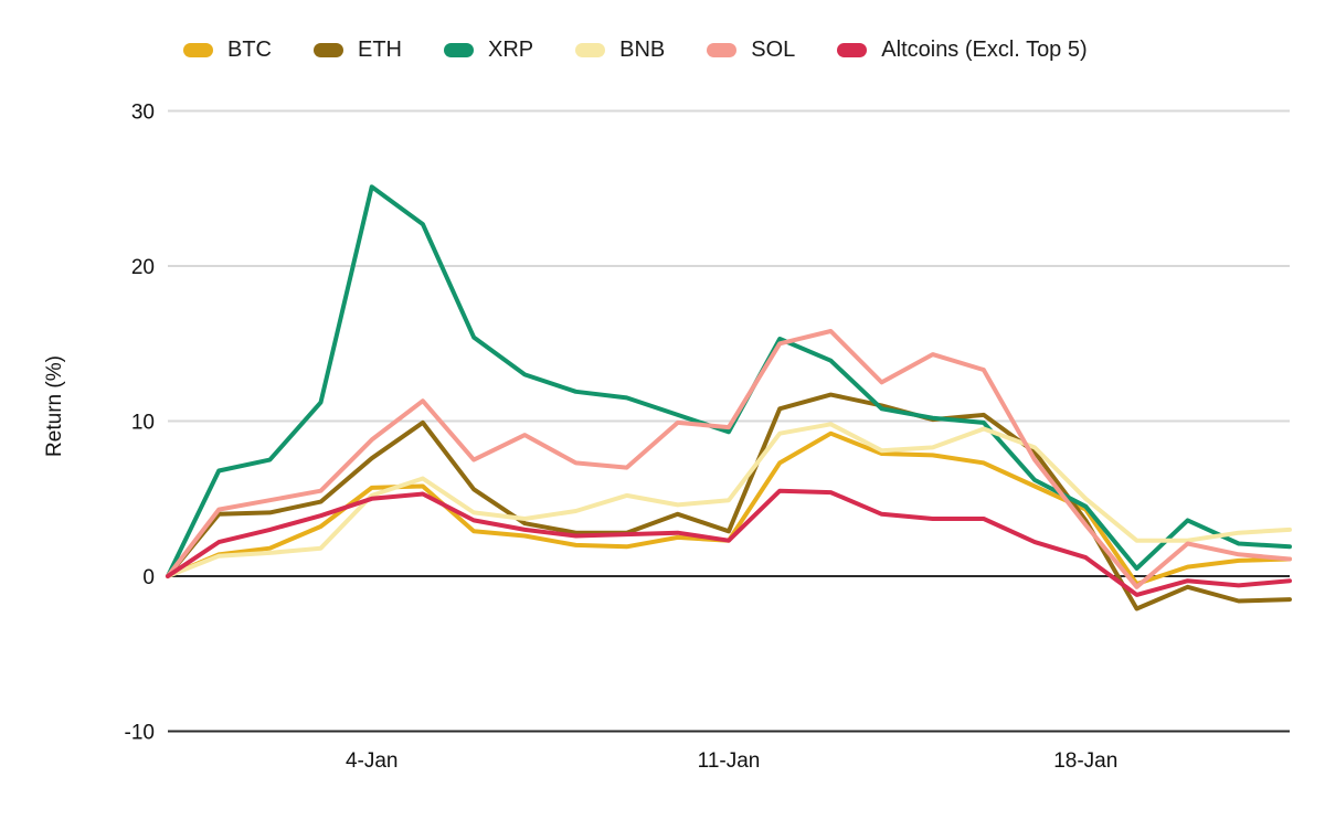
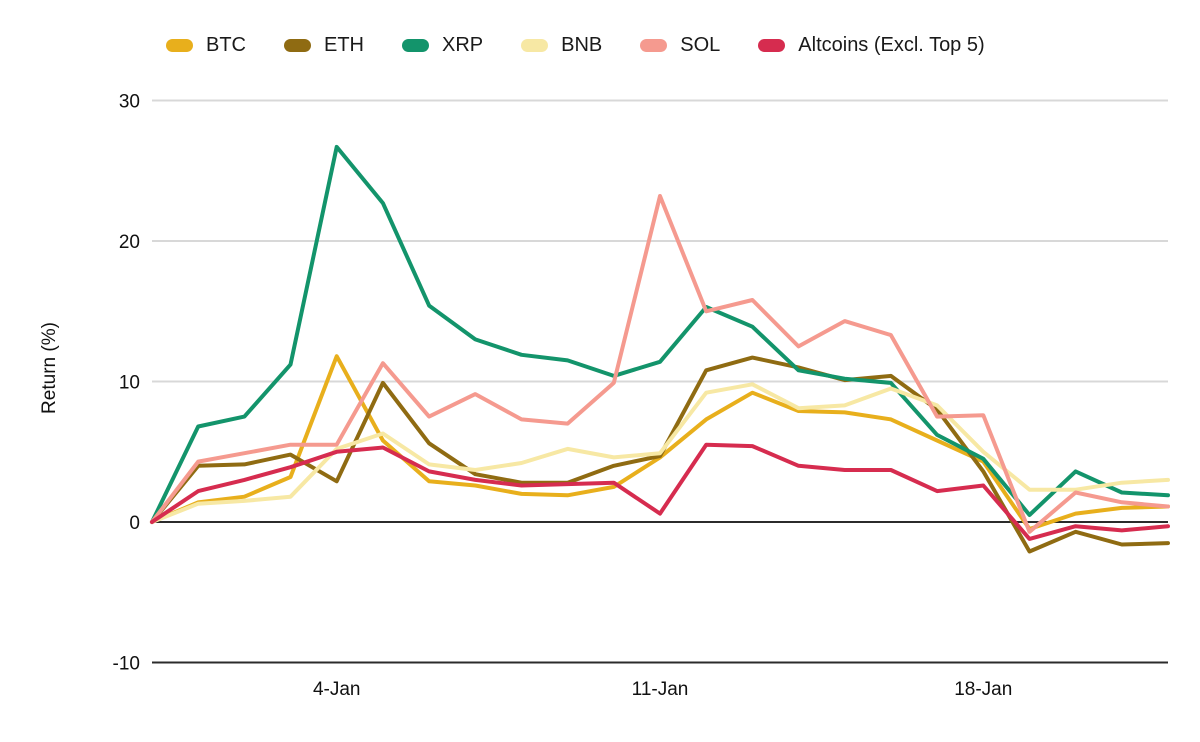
BTC/4-Jan: 5.7 -> 11.8
ETH/4-Jan: 7.6 -> 2.9
XRP/4-Jan: 25.1 -> 26.7
SOL/4-Jan: 8.8 -> 5.5
BTC/11-Jan: 2.3 -> 4.6
ETH/11-Jan: 2.9 -> 4.7
XRP/11-Jan: 9.3 -> 11.4
SOL/11-Jan: 9.6 -> 23.2
Altcoins (Excl. Top 5)/11-Jan: 2.3 -> 0.6
SOL/18-Jan: 3.3 -> 7.6
Altcoins (Excl. Top 5)/18-Jan: 1.2 -> 2.6
